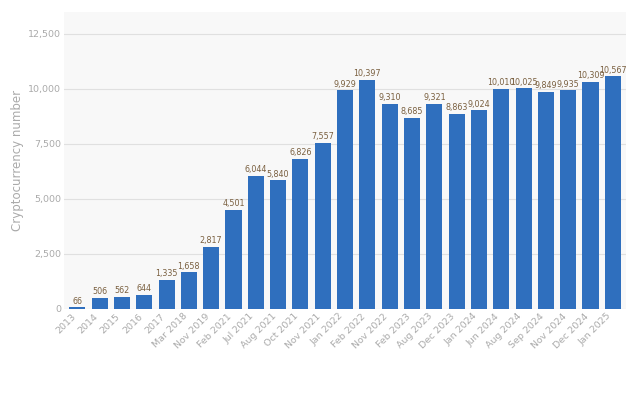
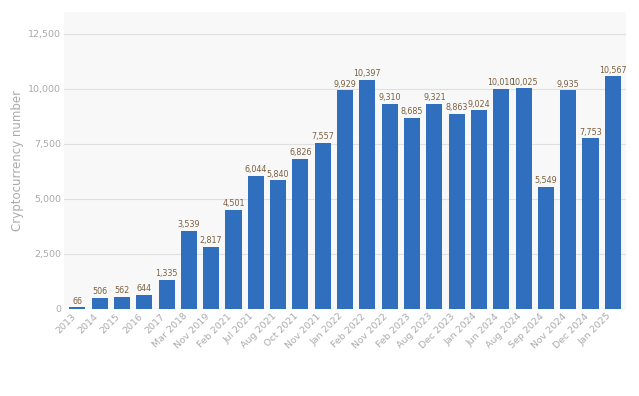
Mar 2018: 1,658 -> 3,539
Sep 2024: 9,849 -> 5,549
Dec 2024: 10,309 -> 7,753
